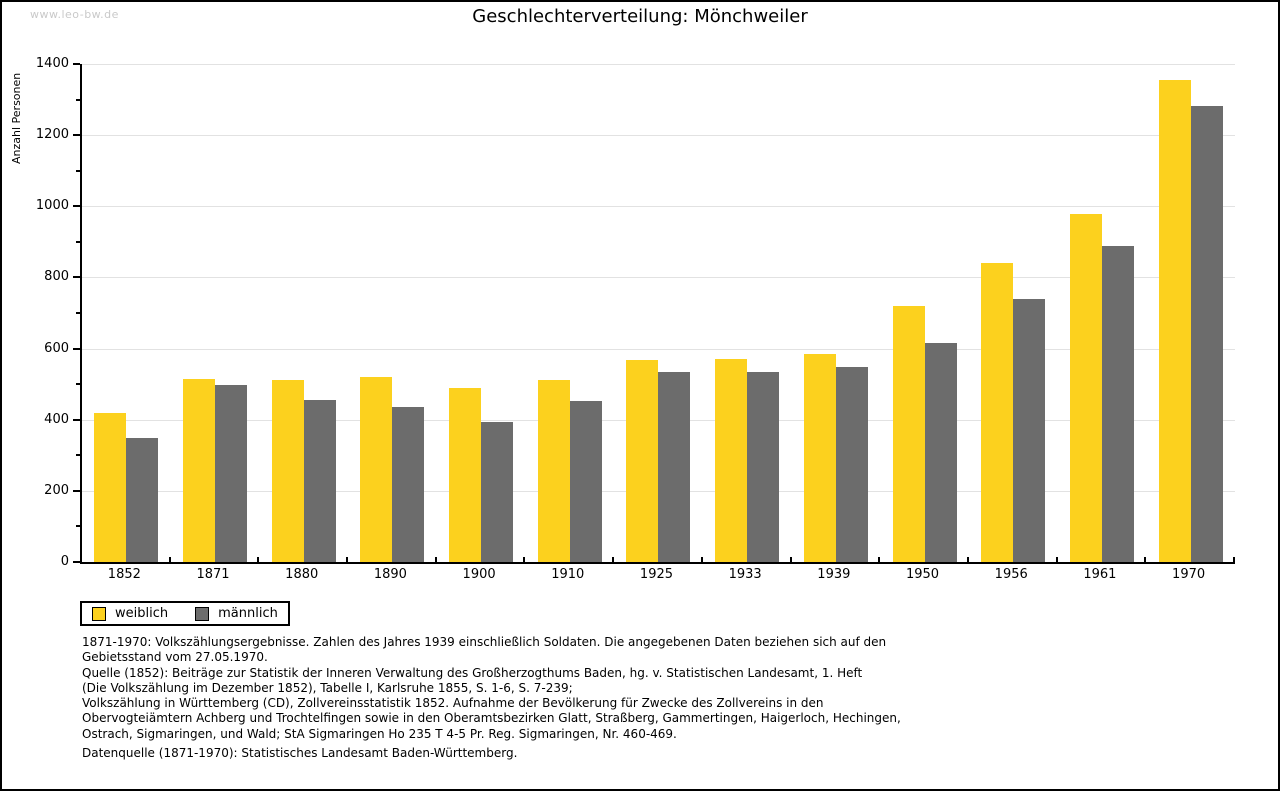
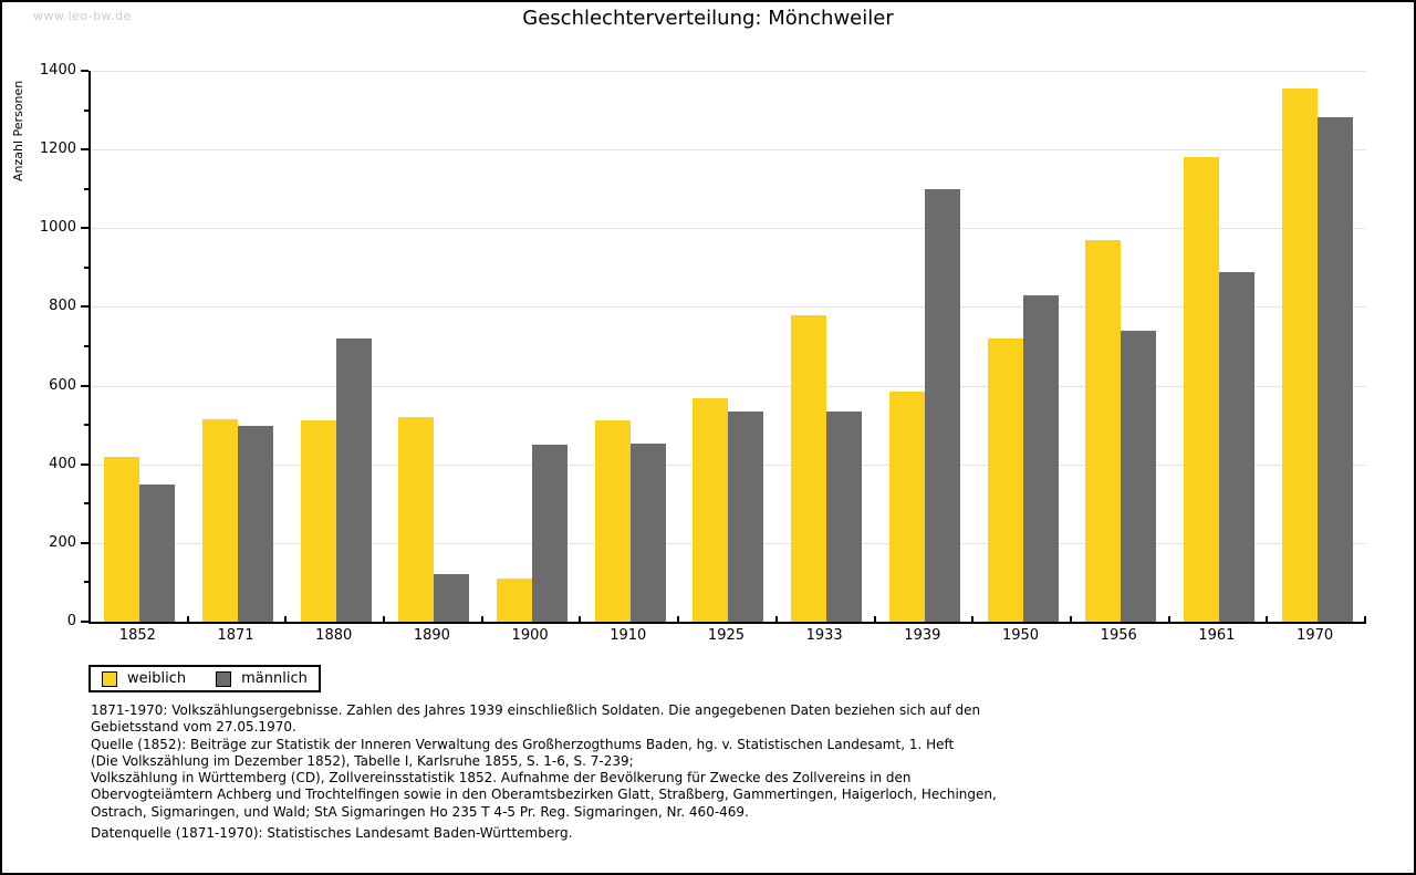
männlich/1880: 460 -> 720
männlich/1890: 440 -> 120
weiblich/1900: 490 -> 110
männlich/1900: 400 -> 450
weiblich/1933: 570 -> 780
männlich/1939: 550 -> 1100
männlich/1950: 620 -> 830
weiblich/1956: 840 -> 970
weiblich/1961: 980 -> 1180
